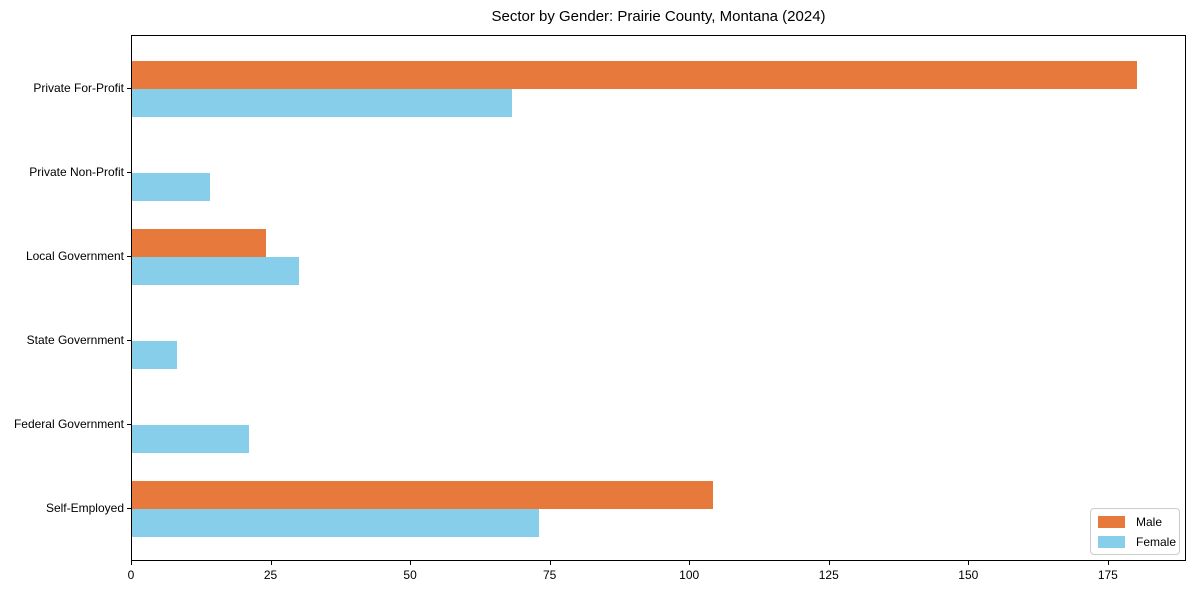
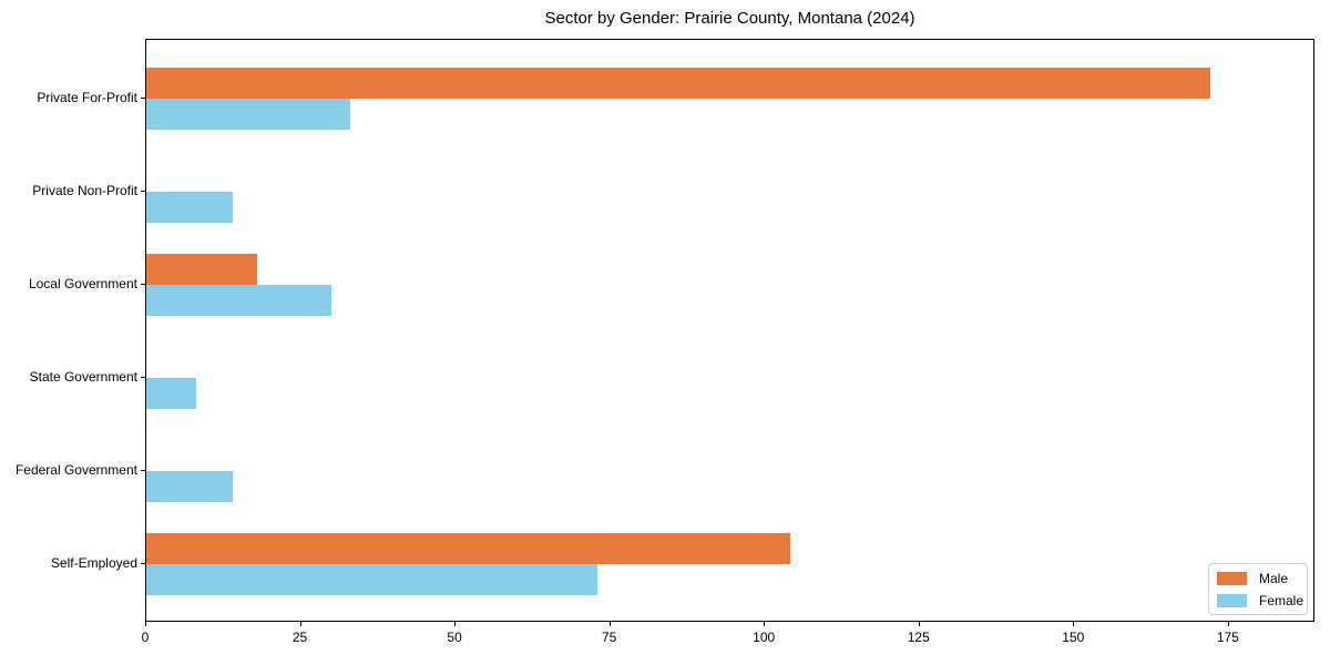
Male/Private For-Profit: 180 -> 172
Female/Private For-Profit: 68 -> 33
Male/Local Government: 24 -> 18
Female/Federal Government: 21 -> 14
